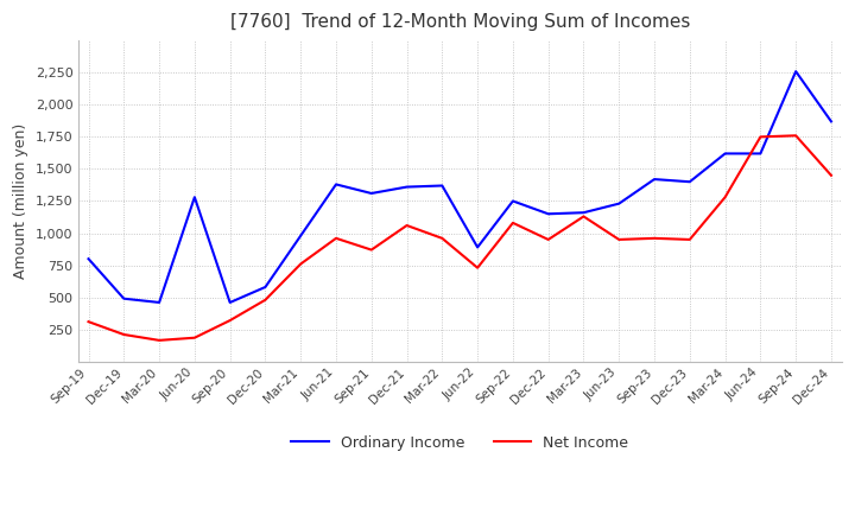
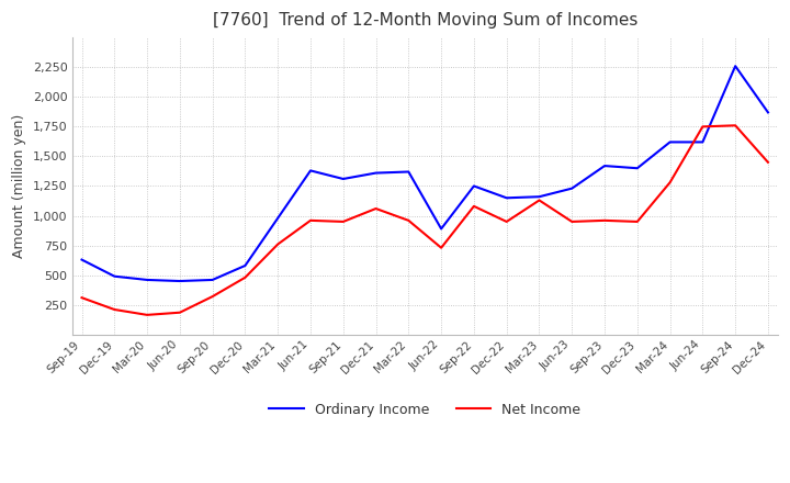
Ordinary Income/Sep-19: 800 -> 630
Ordinary Income/Jun-20: 1,280 -> 450
Net Income/Sep-21: 870 -> 950
